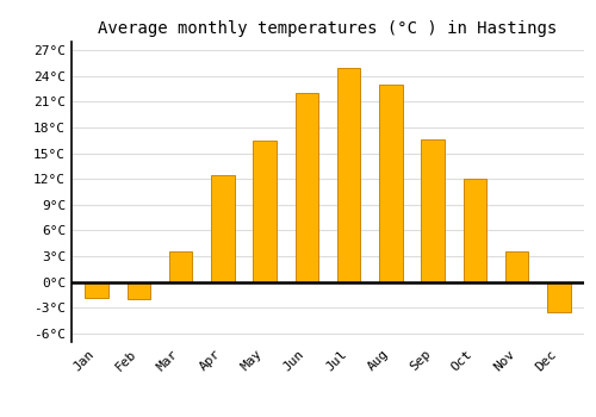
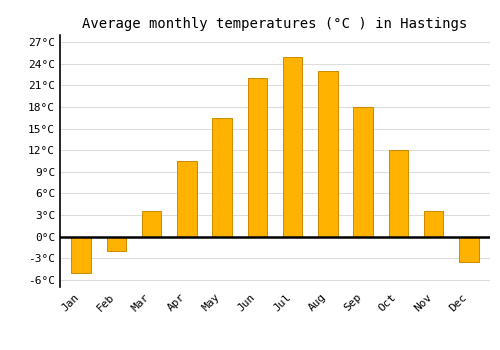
Jan: -1.8°C -> -5.0°C
Apr: 12.4°C -> 10.5°C
Sep: 16.6°C -> 18.0°C
